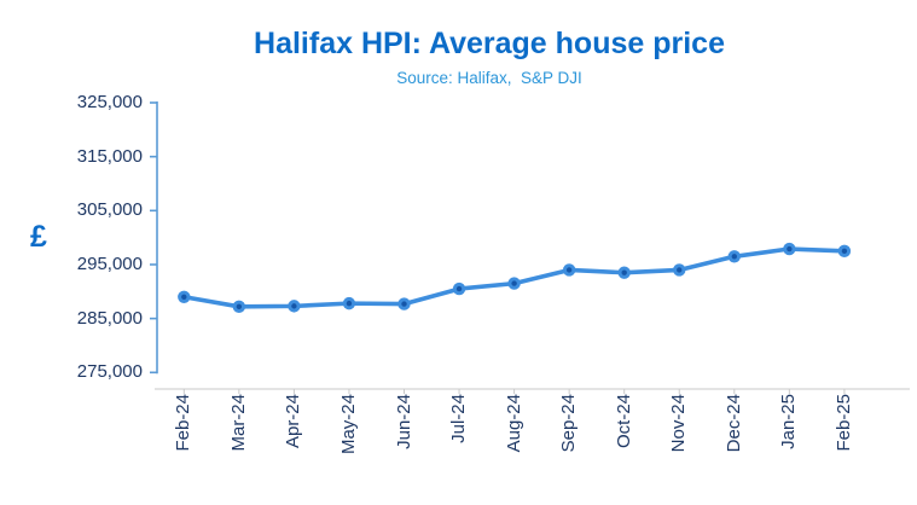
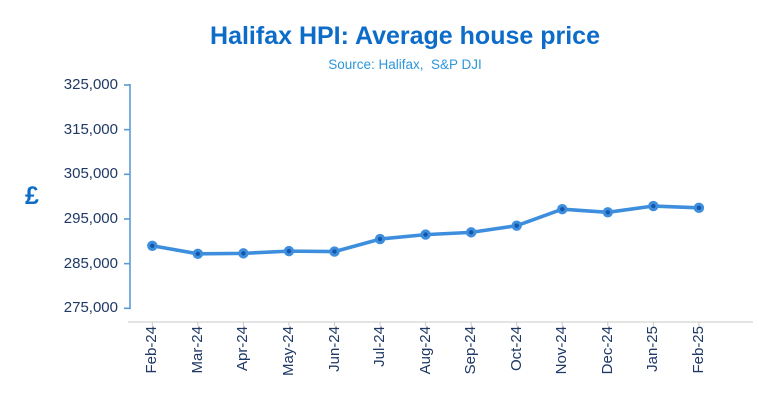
Sep-24: 294000 -> 292000
Nov-24: 294000 -> 297000
